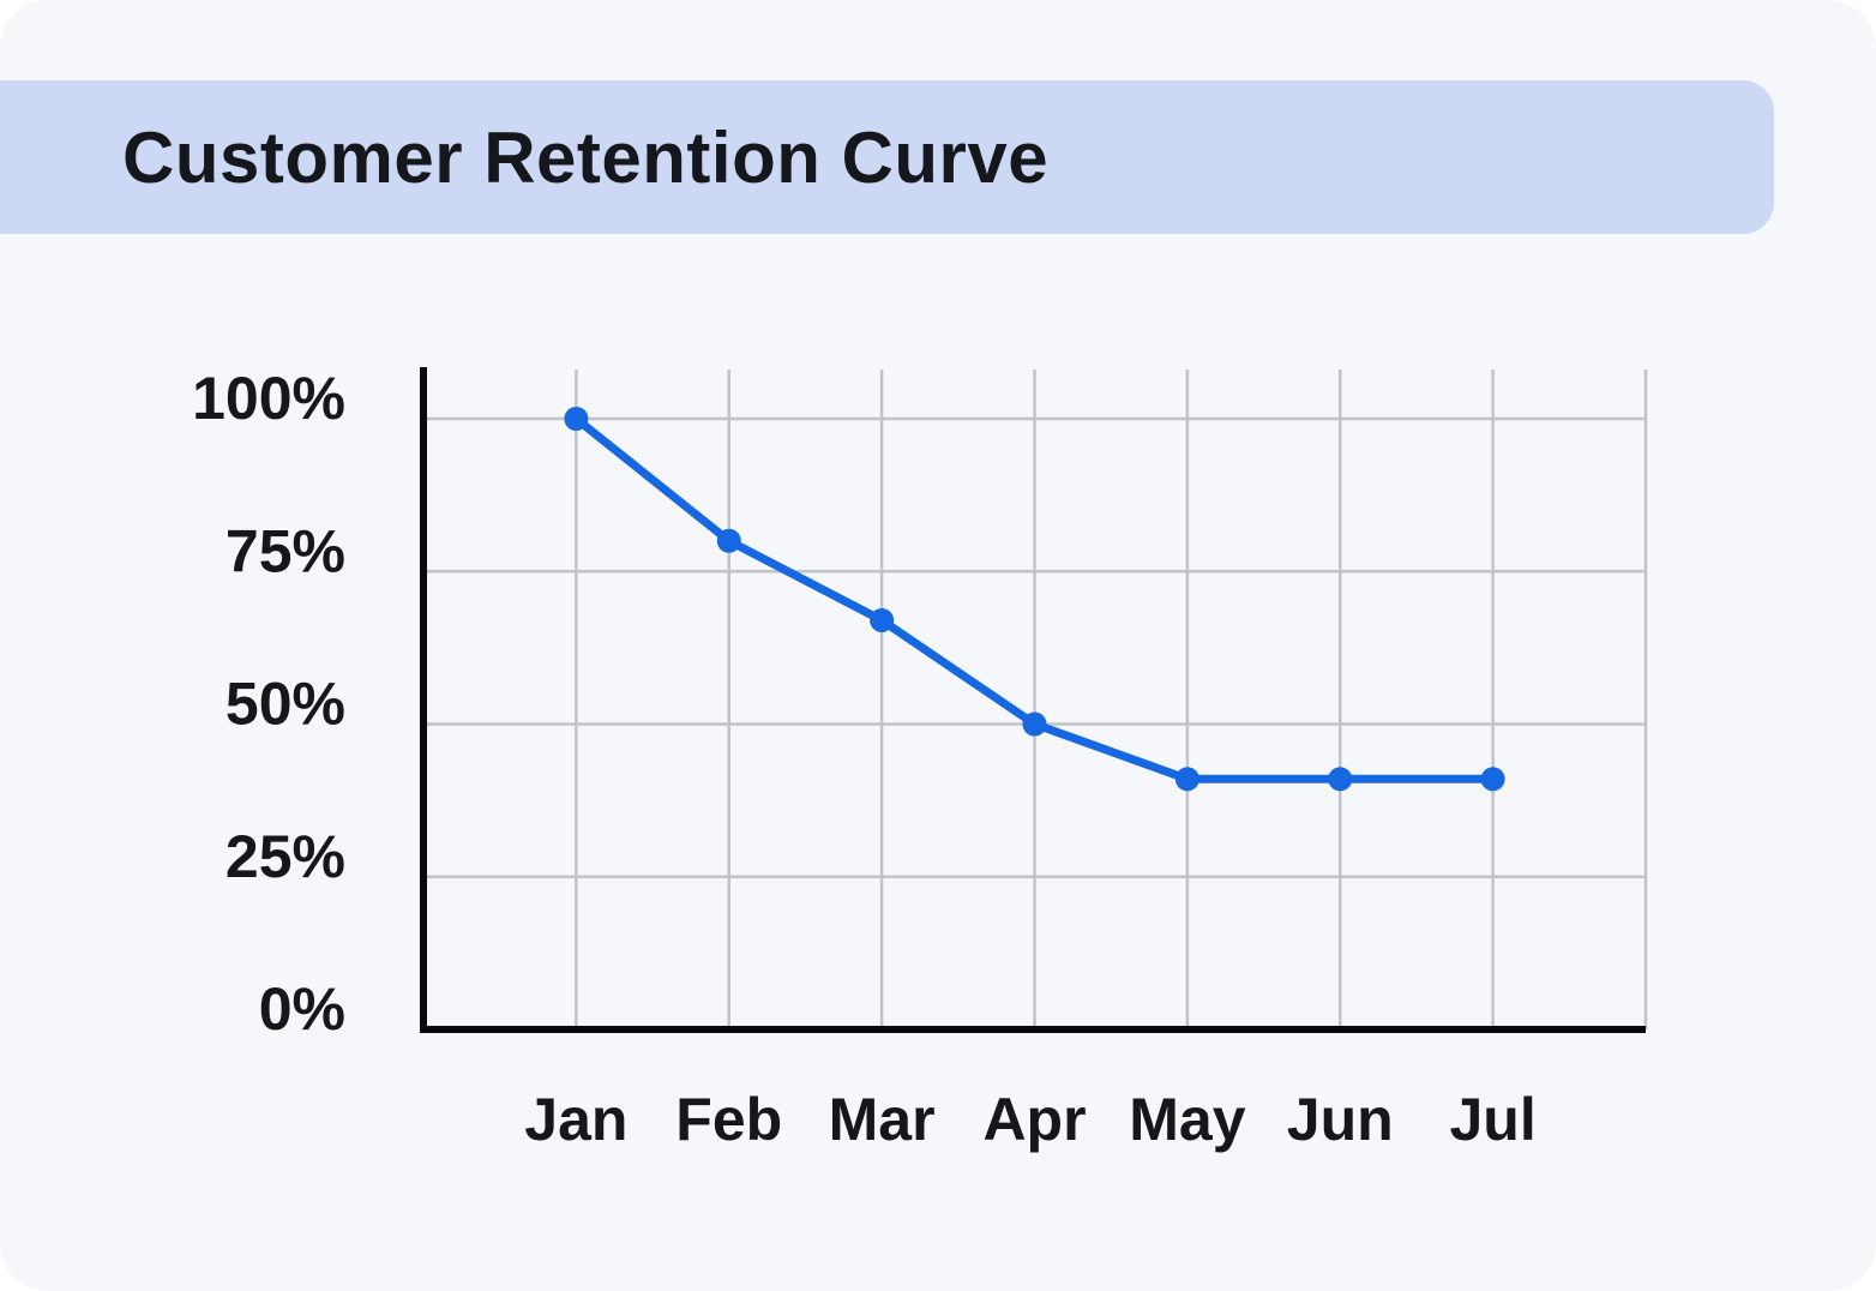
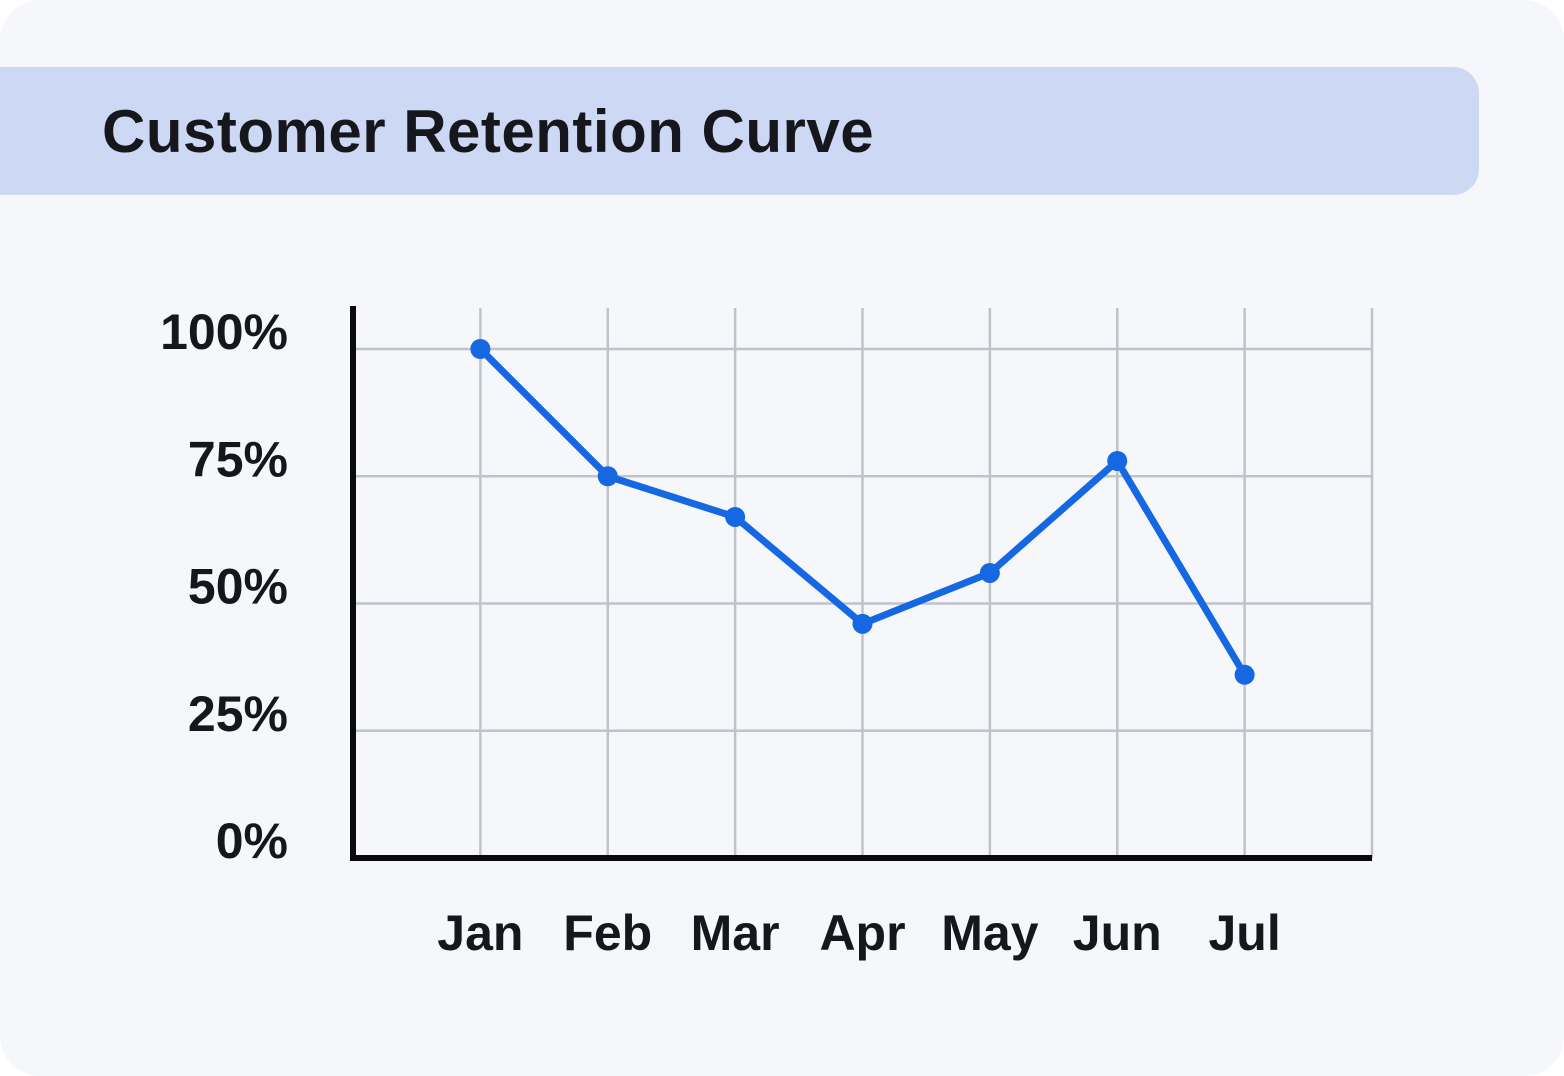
Feb: 80% -> 75%
Apr: 50% -> 46%
May: 41% -> 56%
Jun: 41% -> 78%
Jul: 41% -> 36%
